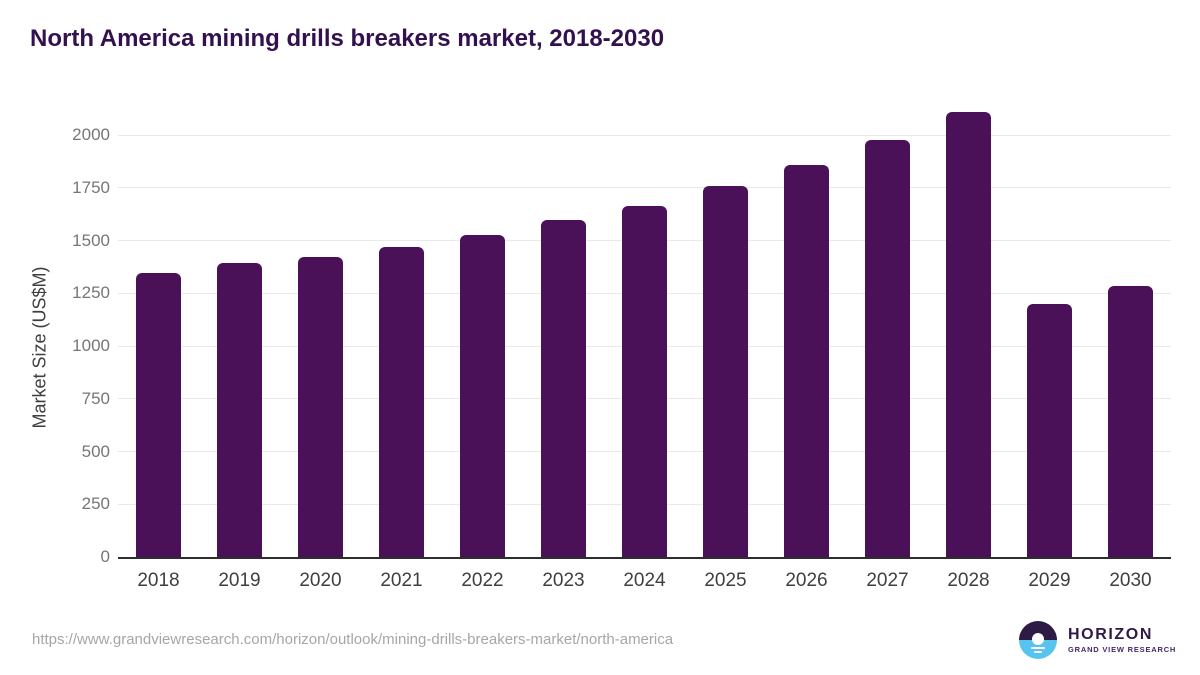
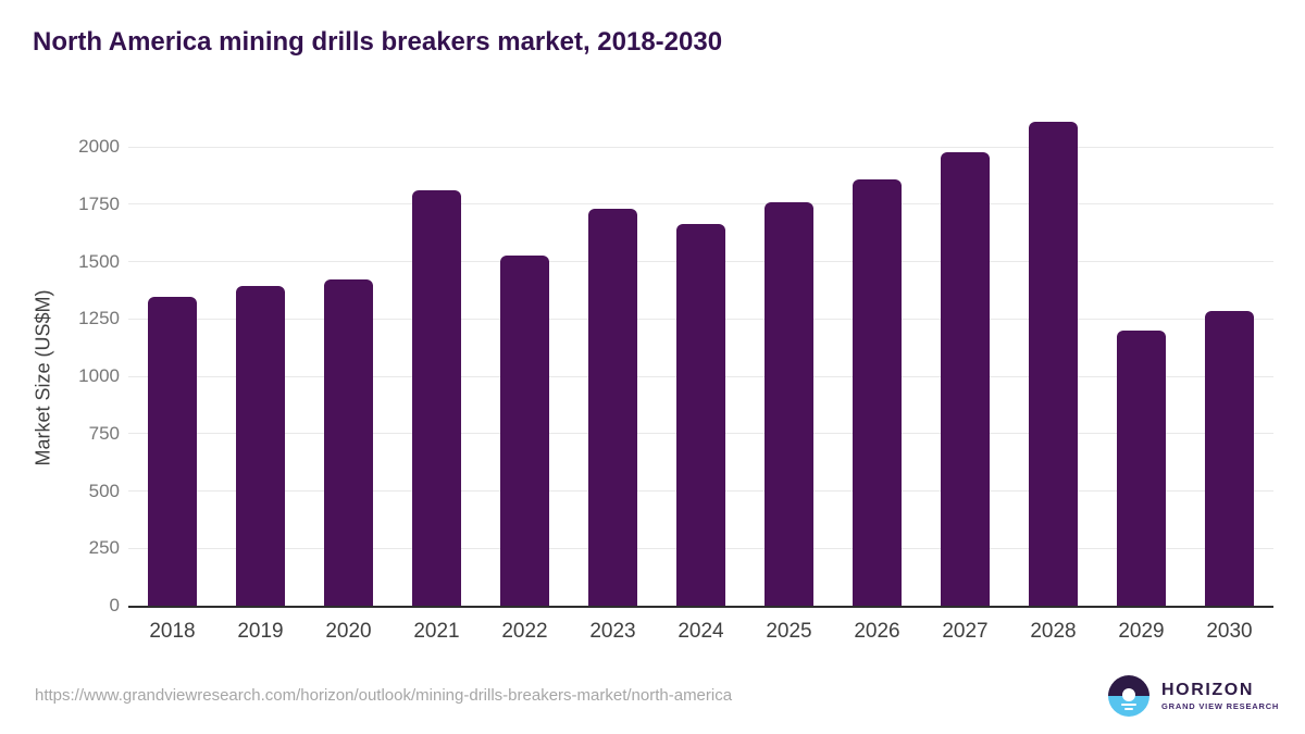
2021: 1470 -> 1810
2023: 1600 -> 1730
